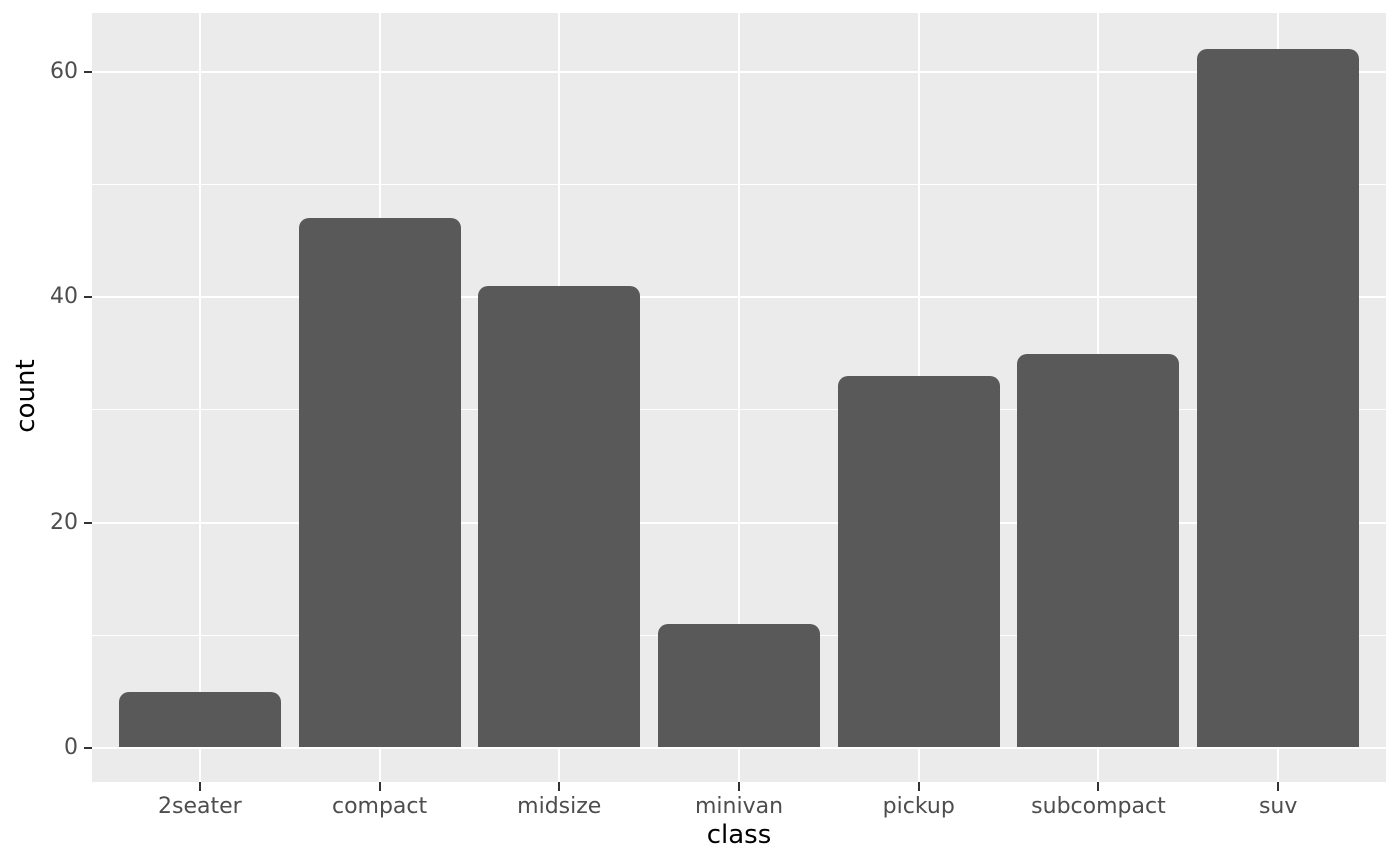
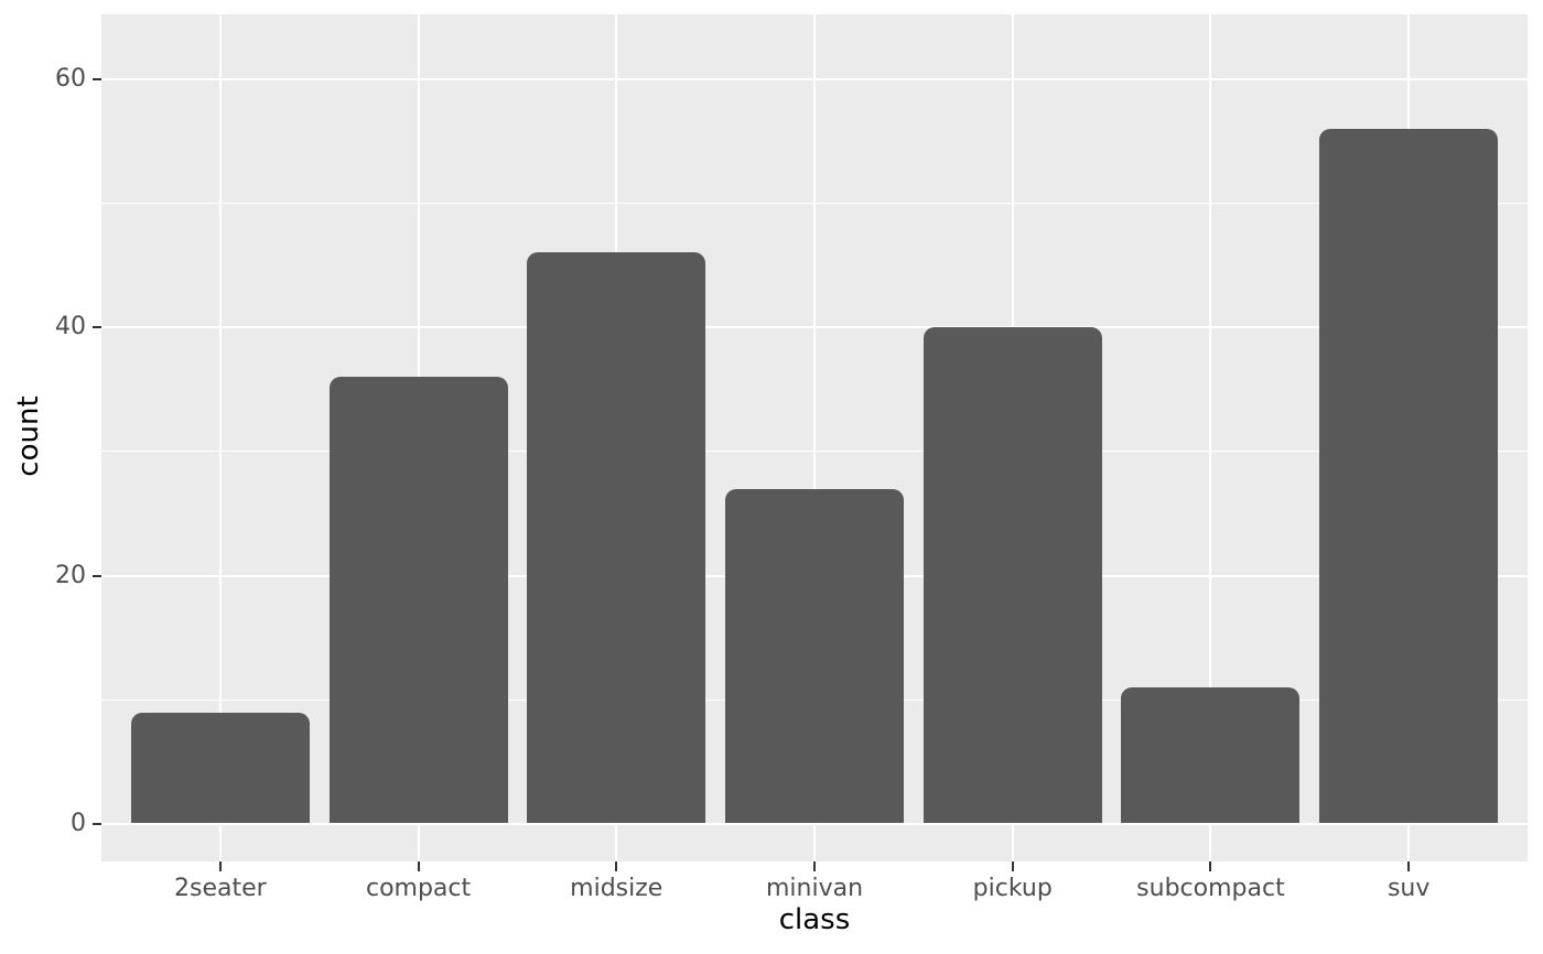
2seater: 5 -> 9
compact: 47 -> 36
midsize: 41 -> 46
minivan: 11 -> 27
pickup: 33 -> 40
subcompact: 35 -> 11
suv: 62 -> 56
